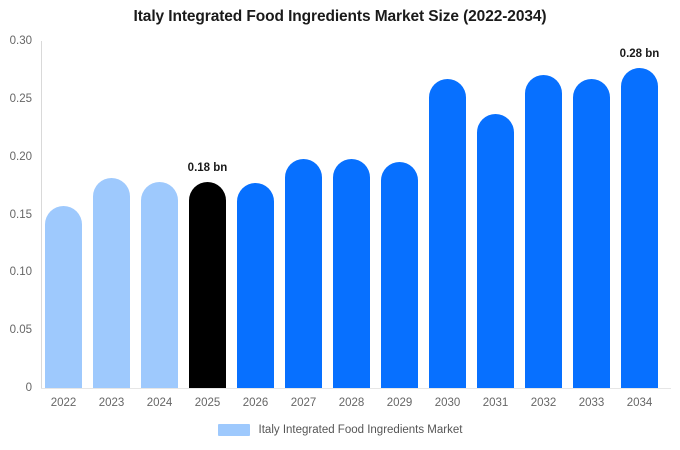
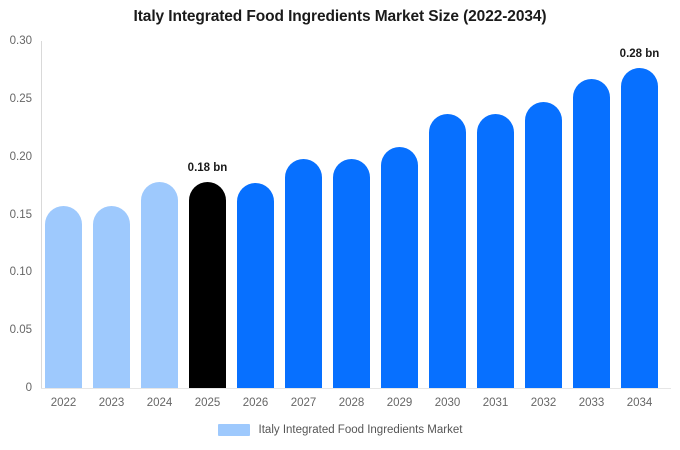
2023: 0.182 -> 0.157
2029: 0.195 -> 0.208
2030: 0.267 -> 0.237
2032: 0.271 -> 0.247
